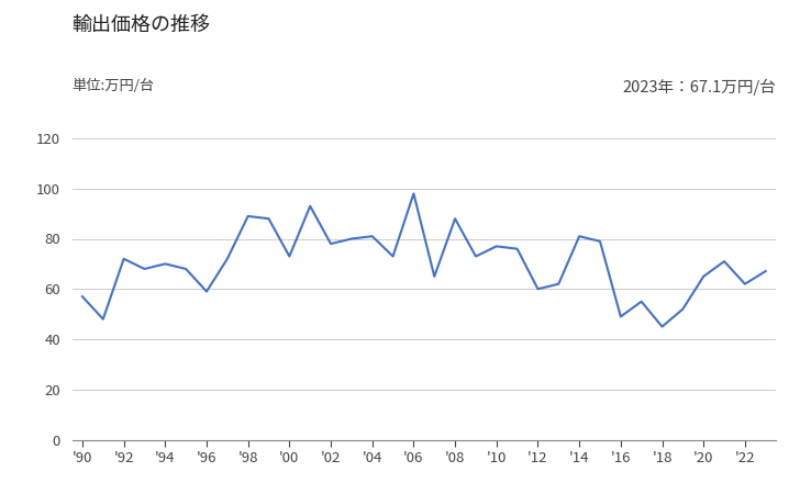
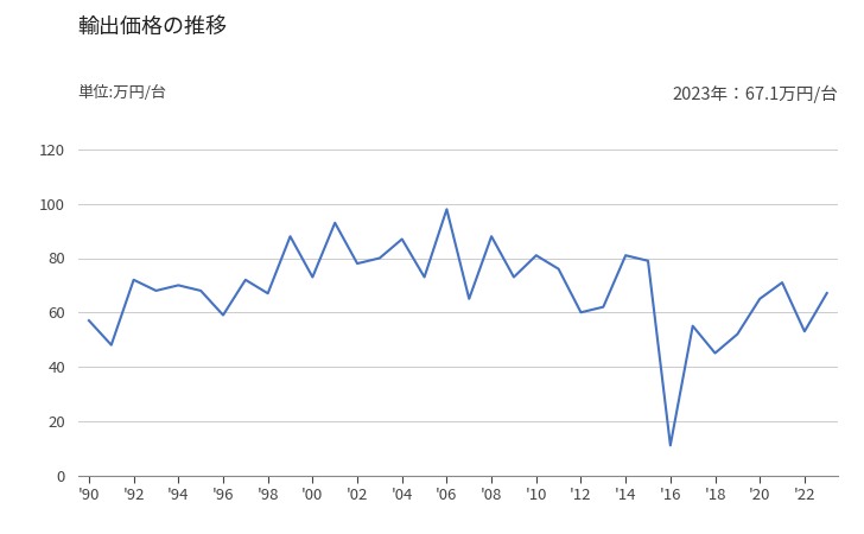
'98: 89.0 -> 67.0
'04: 81.0 -> 87.0
'10: 77.0 -> 81.0
'16: 49.0 -> 11.0
'22: 62.0 -> 53.0
